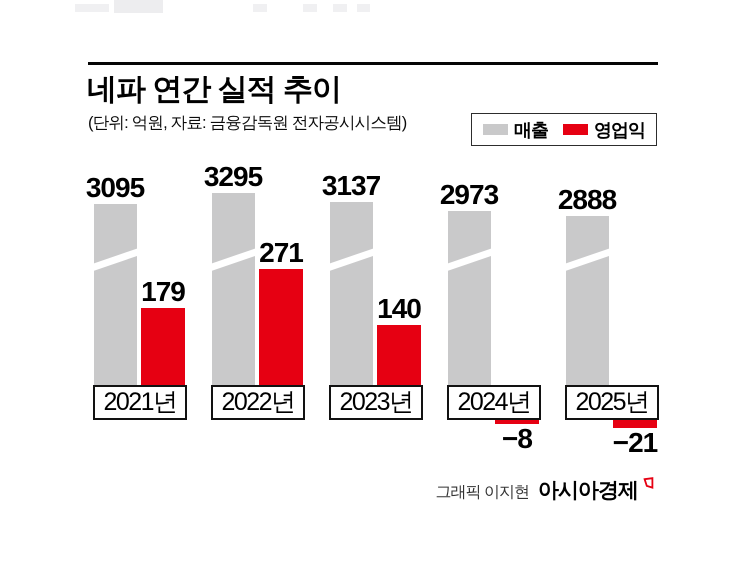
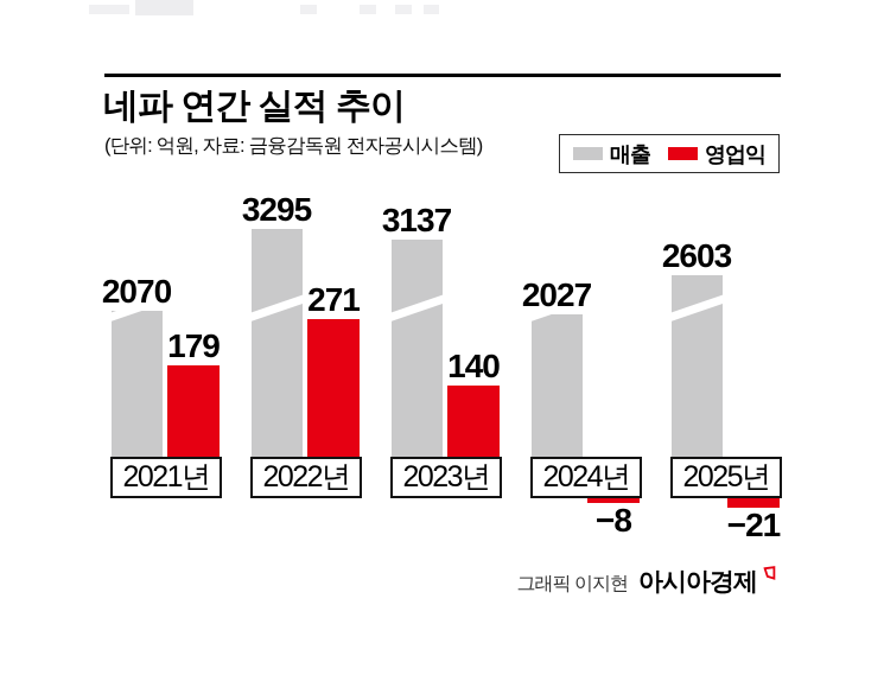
매출/2021년: 3095 -> 2070
매출/2024년: 2973 -> 2027
매출/2025년: 2888 -> 2603
